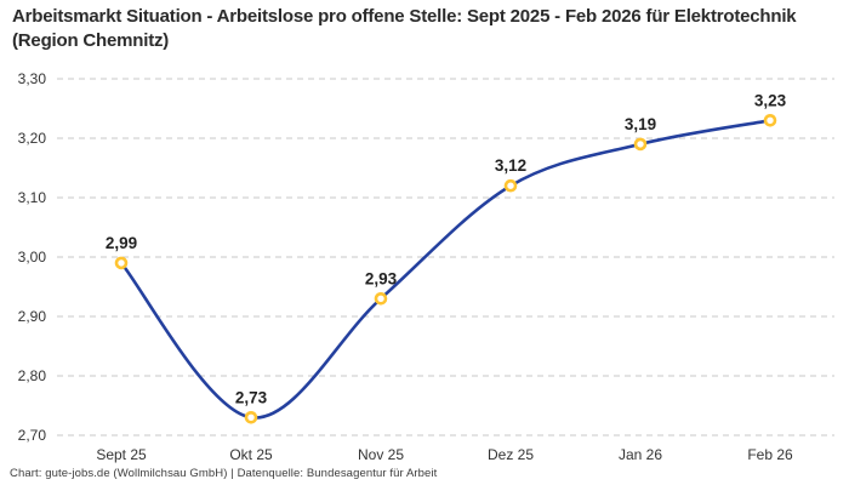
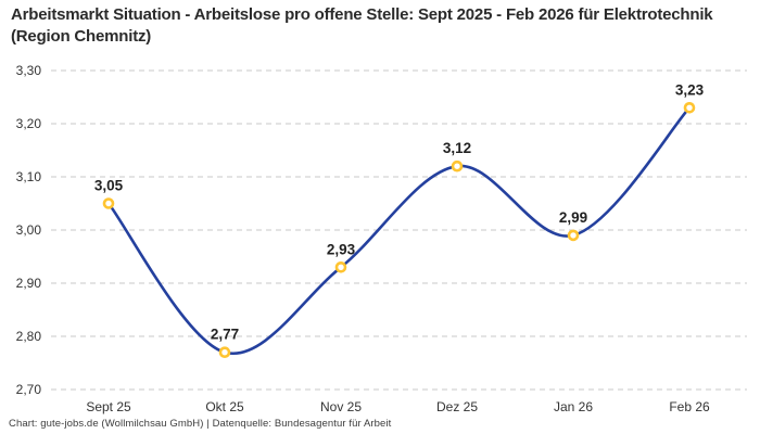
Sept 25: 2,99 -> 3,05
Okt 25: 2,73 -> 2,77
Jan 26: 3,19 -> 2,99
